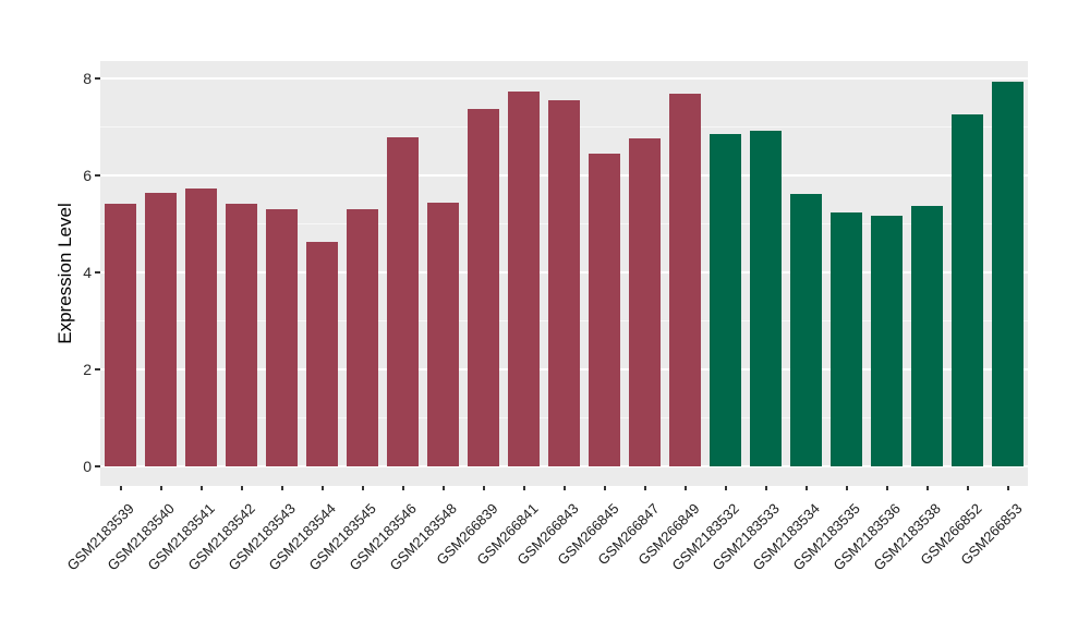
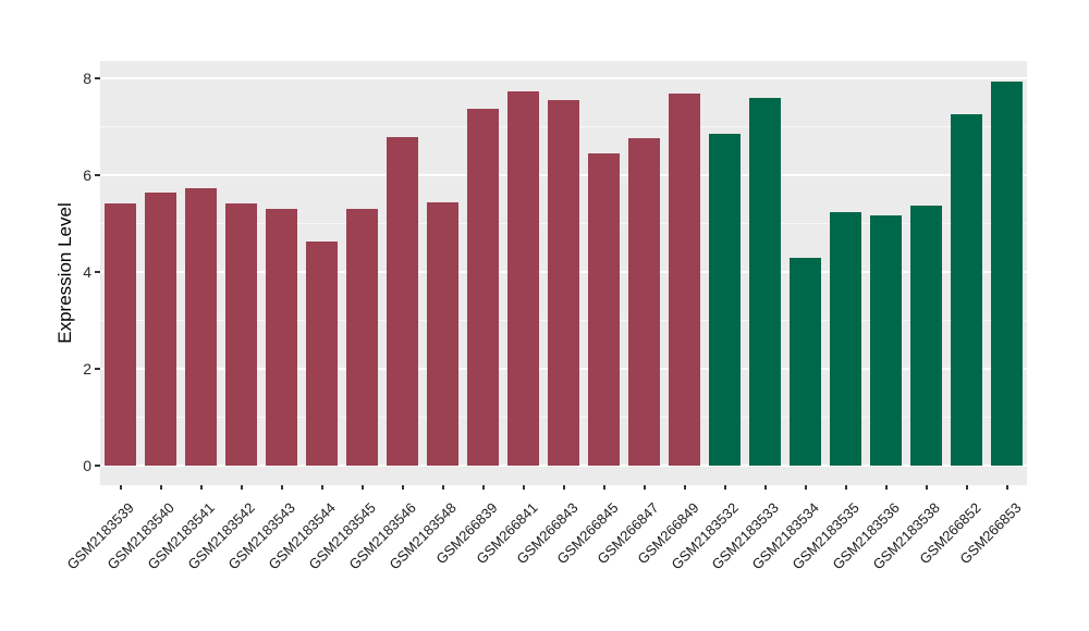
GSM2183533: 6.9 -> 7.6
GSM2183534: 5.6 -> 4.3
